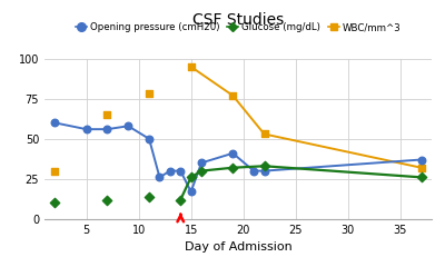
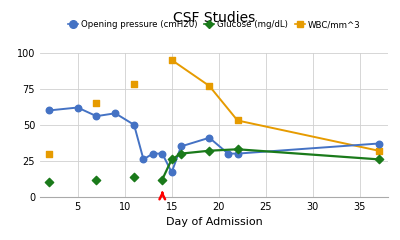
Opening pressure (cmH20)/5: 56 -> 62
